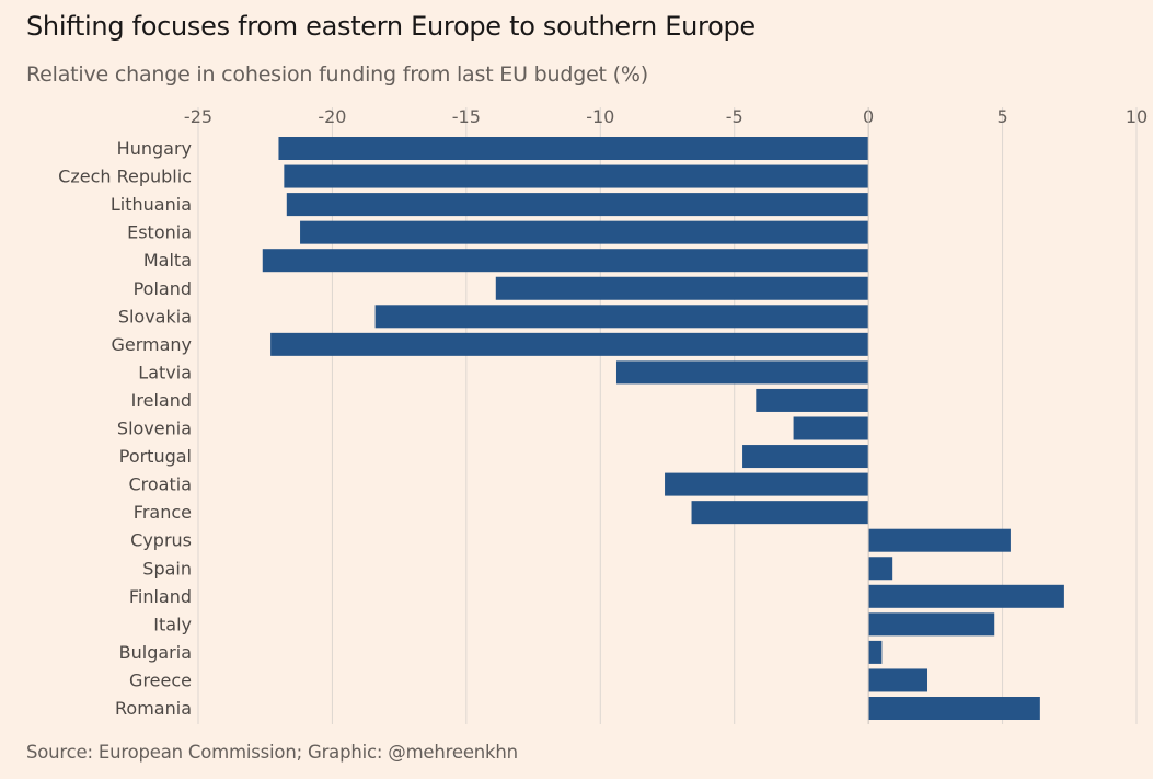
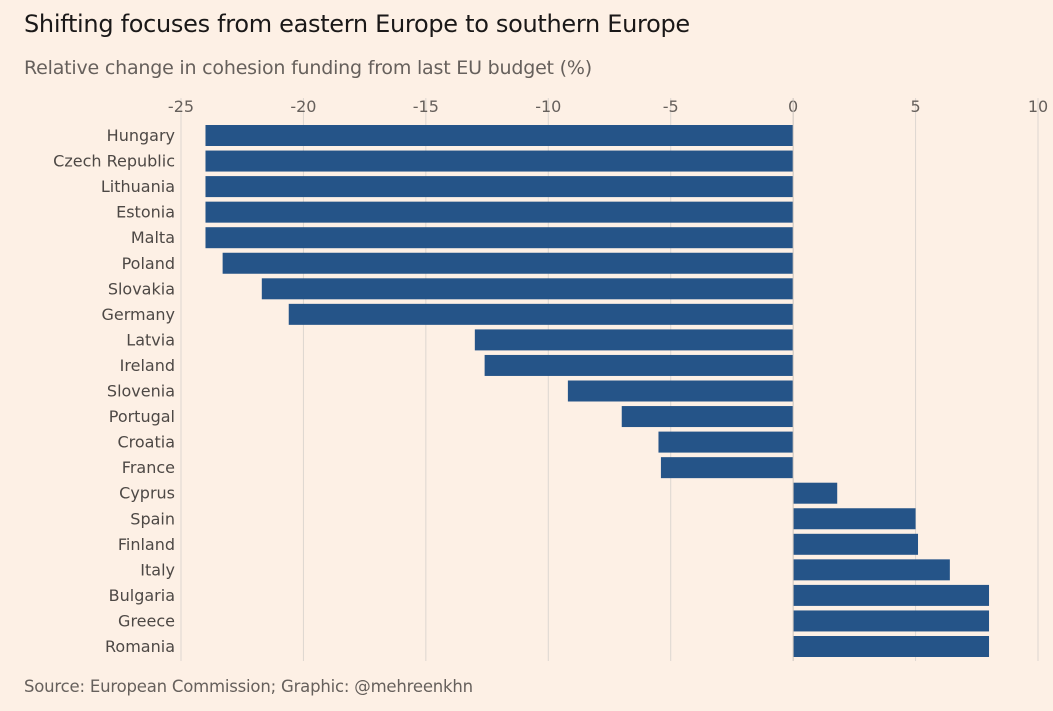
Hungary: -22.0 -> -24.0
Czech Republic: -21.8 -> -24.0
Lithuania: -21.7 -> -24.0
Estonia: -21.2 -> -24.0
Malta: -22.6 -> -24.0
Poland: -13.9 -> -23.3
Slovakia: -18.4 -> -21.7
Germany: -22.3 -> -20.6
Latvia: -9.4 -> -13.0
Ireland: -4.2 -> -12.6
Slovenia: -2.8 -> -9.2
Portugal: -4.7 -> -7.0
Croatia: -7.6 -> -5.5
France: -6.6 -> -5.4
Cyprus: 5.3 -> 1.8
Spain: 0.9 -> 5.0
Finland: 7.3 -> 5.1
Italy: 4.7 -> 6.4
Bulgaria: 0.5 -> 8.0
Greece: 2.2 -> 8.0
Romania: 6.4 -> 8.0
